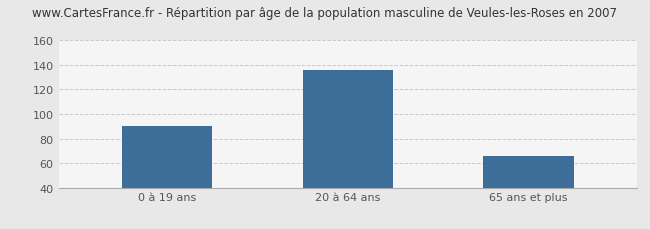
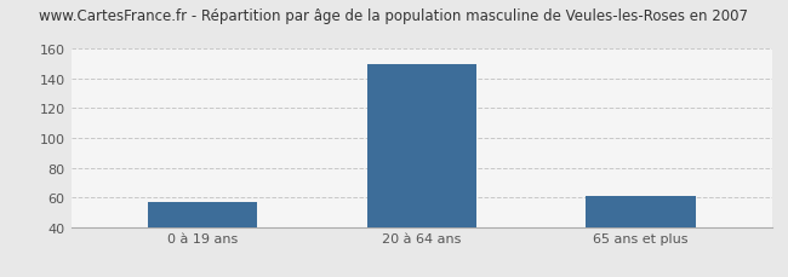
0 à 19 ans: 90 -> 57
20 à 64 ans: 136 -> 150
65 ans et plus: 66 -> 61
